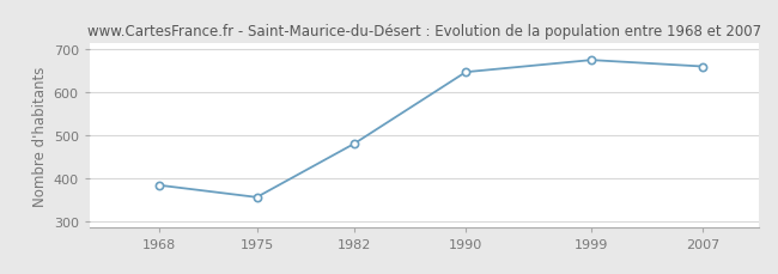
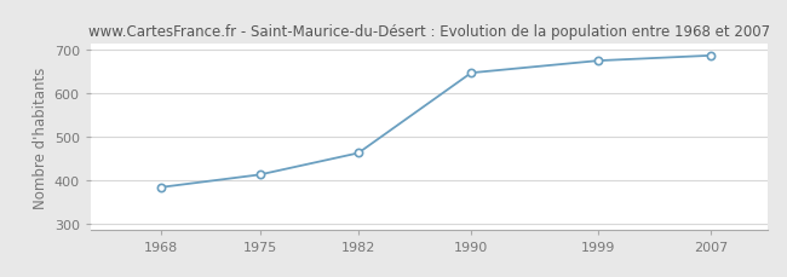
1975: 355 -> 412
1982: 480 -> 462
2007: 660 -> 687
